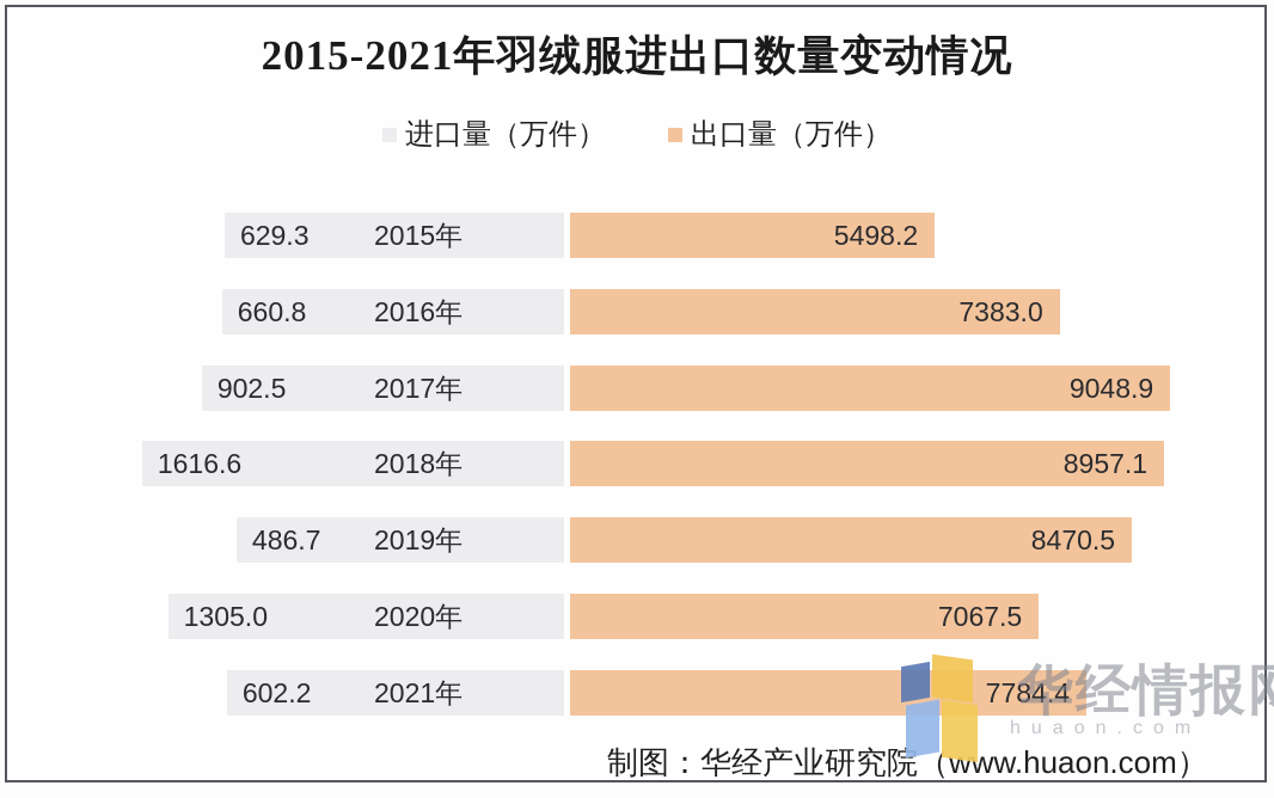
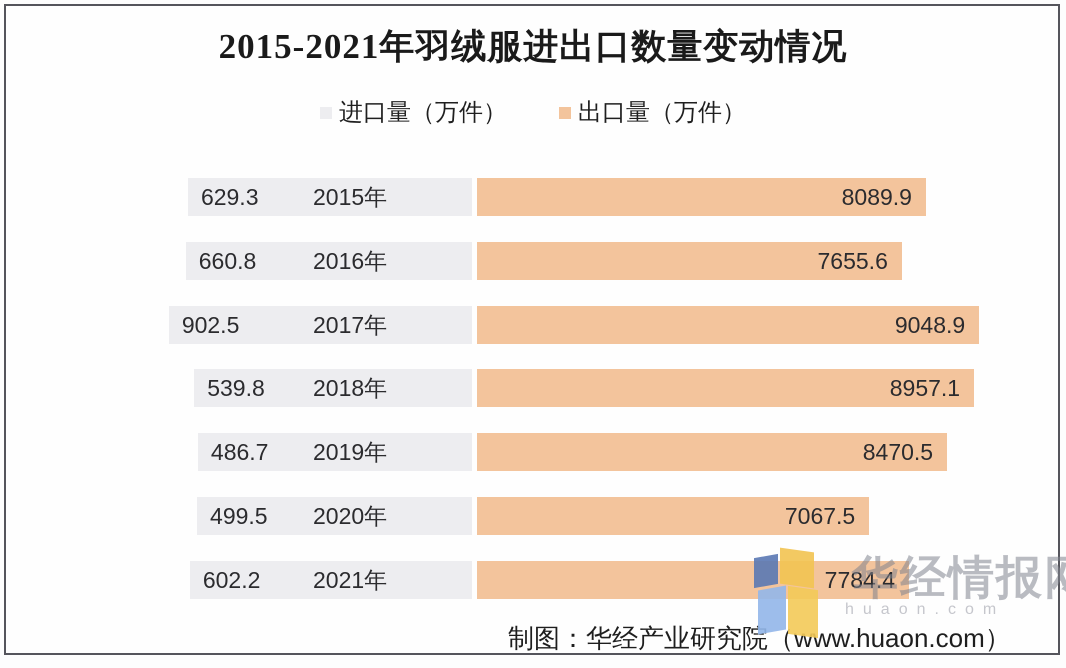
出口量（万件）/2015年: 5498.2 -> 8089.9
出口量（万件）/2016年: 7383.0 -> 7655.6
进口量（万件）/2018年: 1616.6 -> 539.8
进口量（万件）/2020年: 1305.0 -> 499.5
